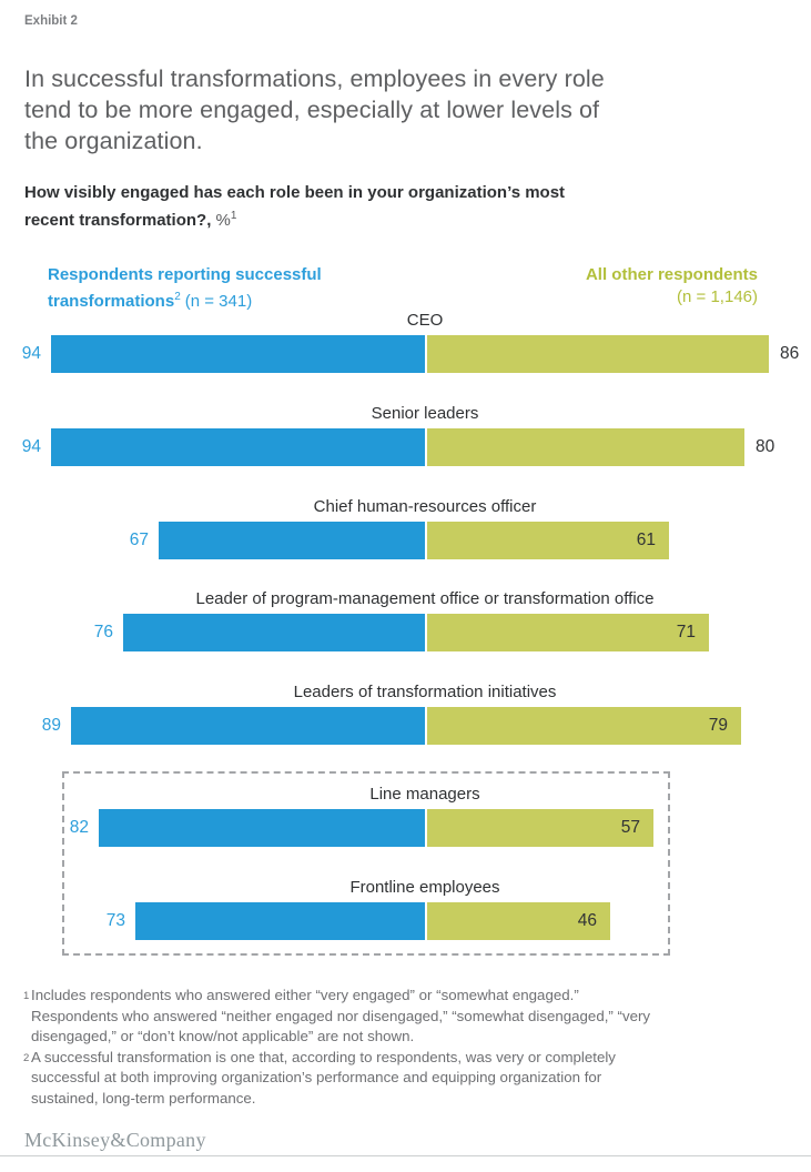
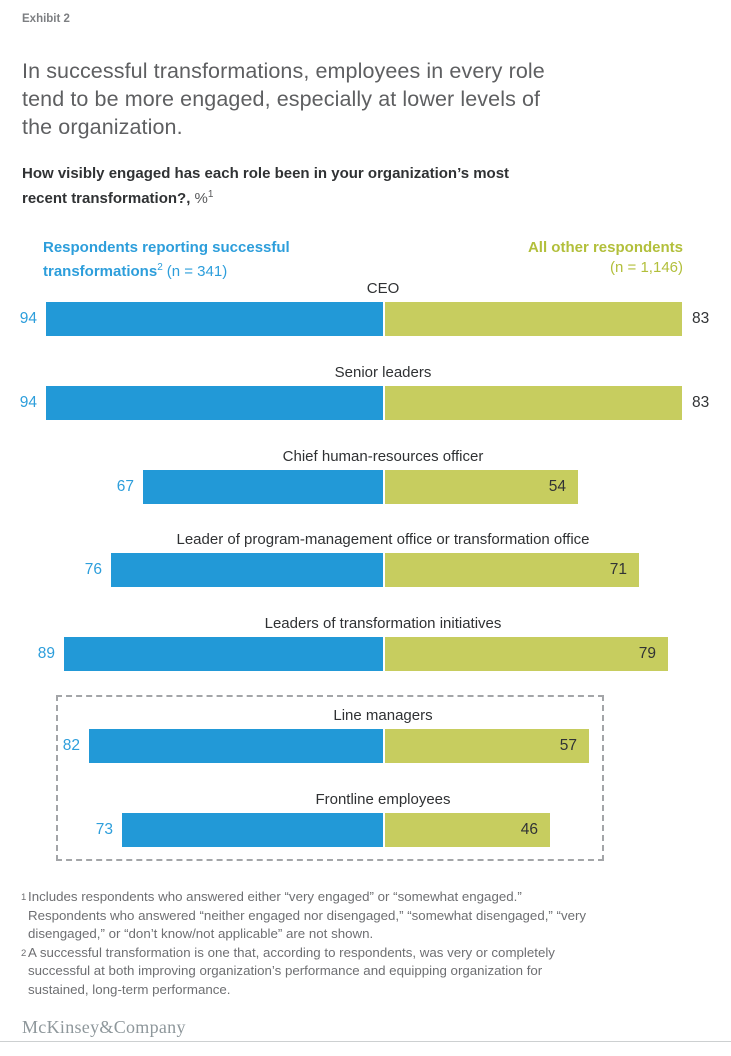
All other respondents (n = 1,146)/CEO: 86 -> 83
All other respondents (n = 1,146)/Senior leaders: 80 -> 83
All other respondents (n = 1,146)/Chief human-resources officer: 61 -> 54
